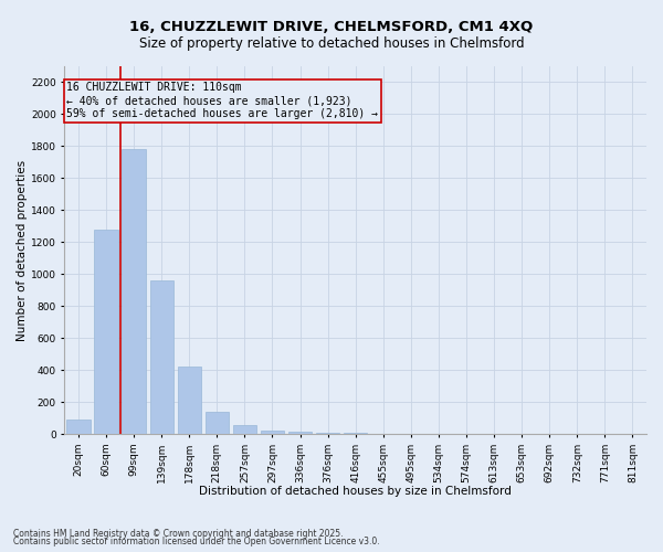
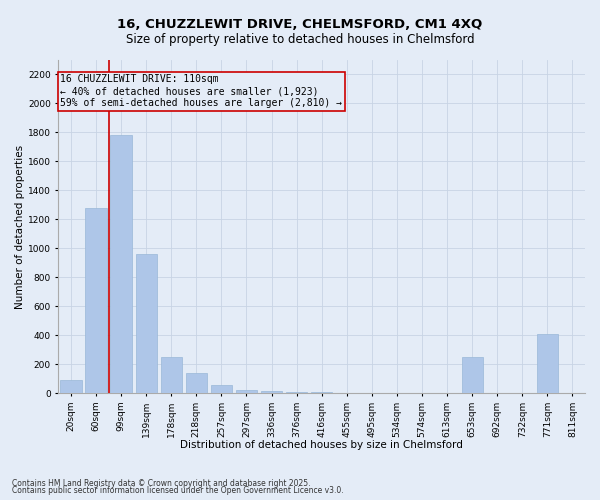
178sqm: 420 -> 250
653sqm: 0 -> 250
771sqm: 0 -> 410
